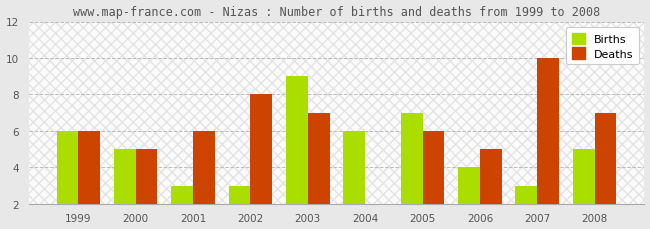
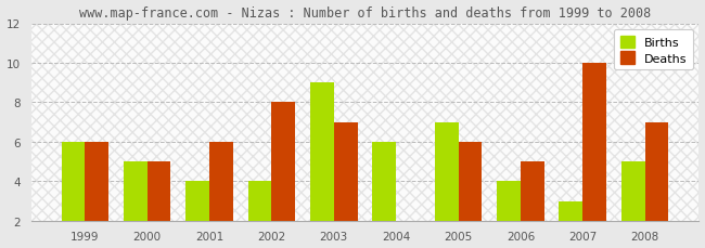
Births/2001: 3 -> 4
Births/2002: 3 -> 4
